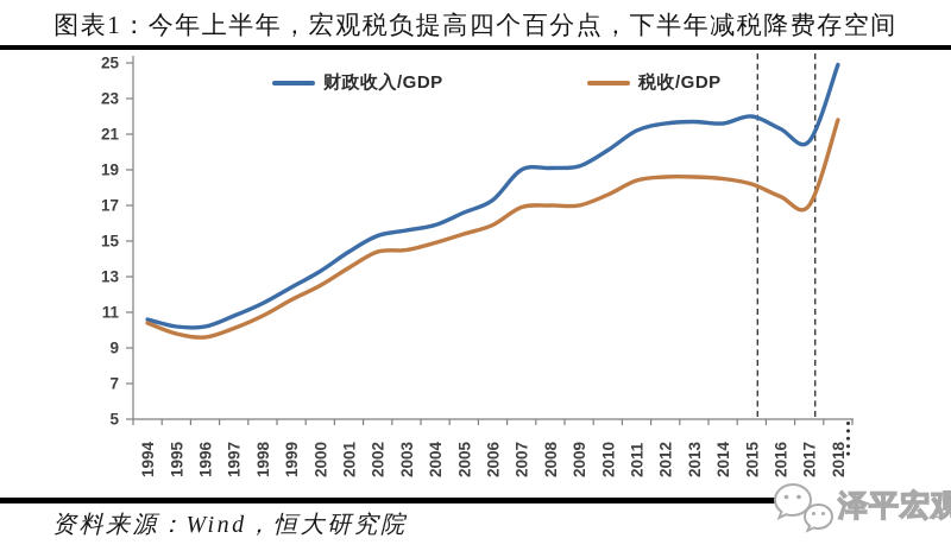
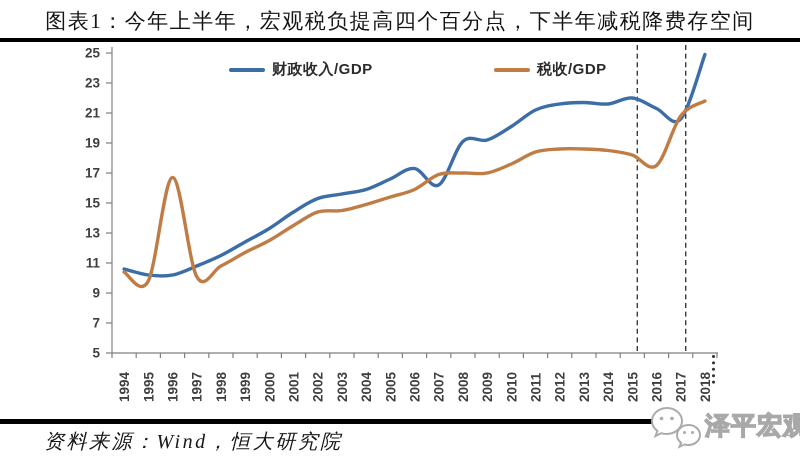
税收/GDP/1996: 9.6 -> 16.7
财政收入/GDP/2007: 19.0 -> 16.2
税收/GDP/2017: 17.0 -> 20.8
